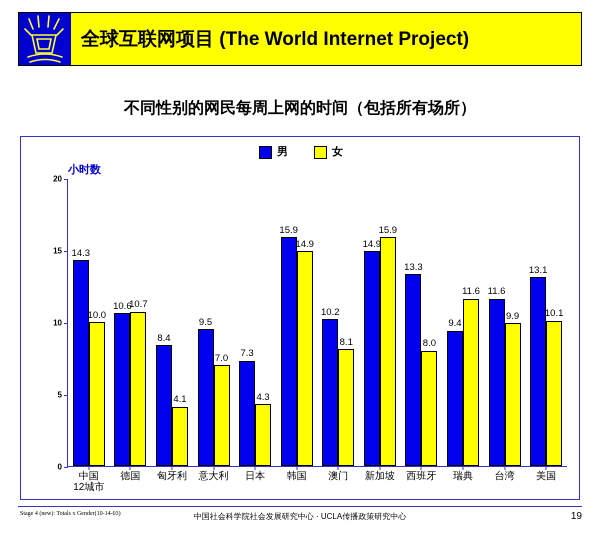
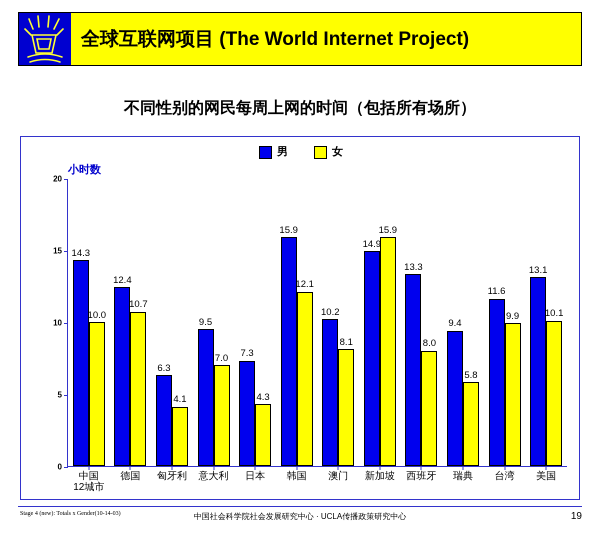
男/德国: 10.6 -> 12.4
男/匈牙利: 8.4 -> 6.3
女/韩国: 14.9 -> 12.1
女/瑞典: 11.6 -> 5.8
